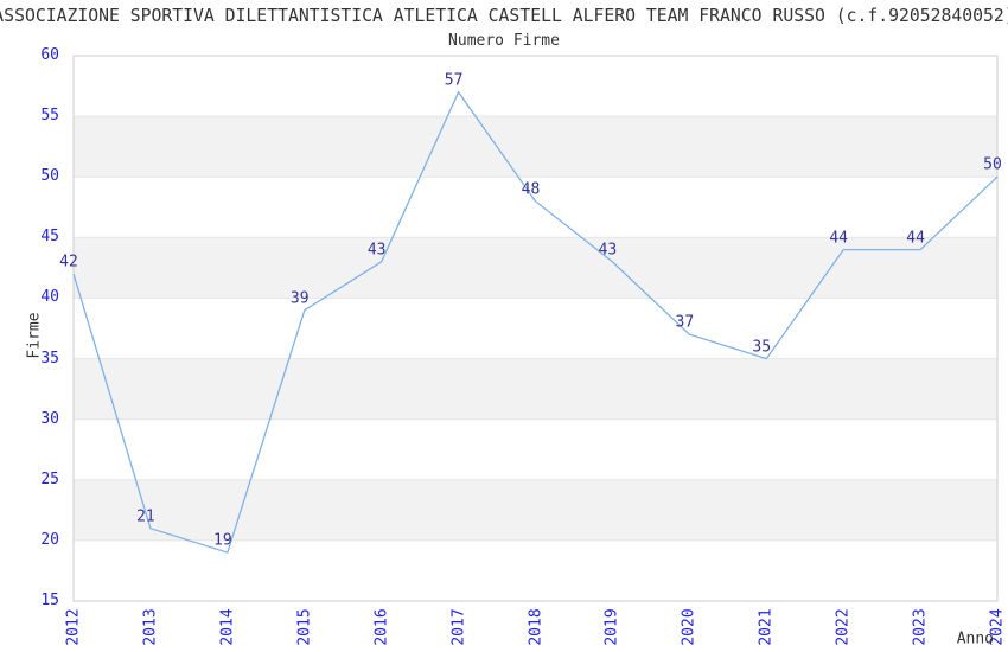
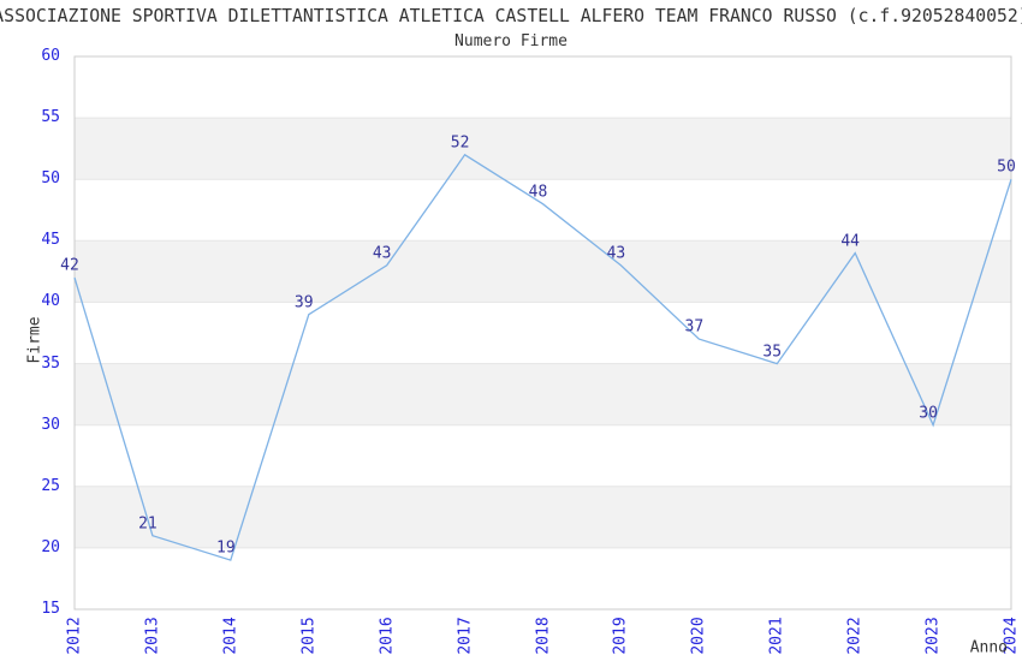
2017: 57 -> 52
2023: 44 -> 30
